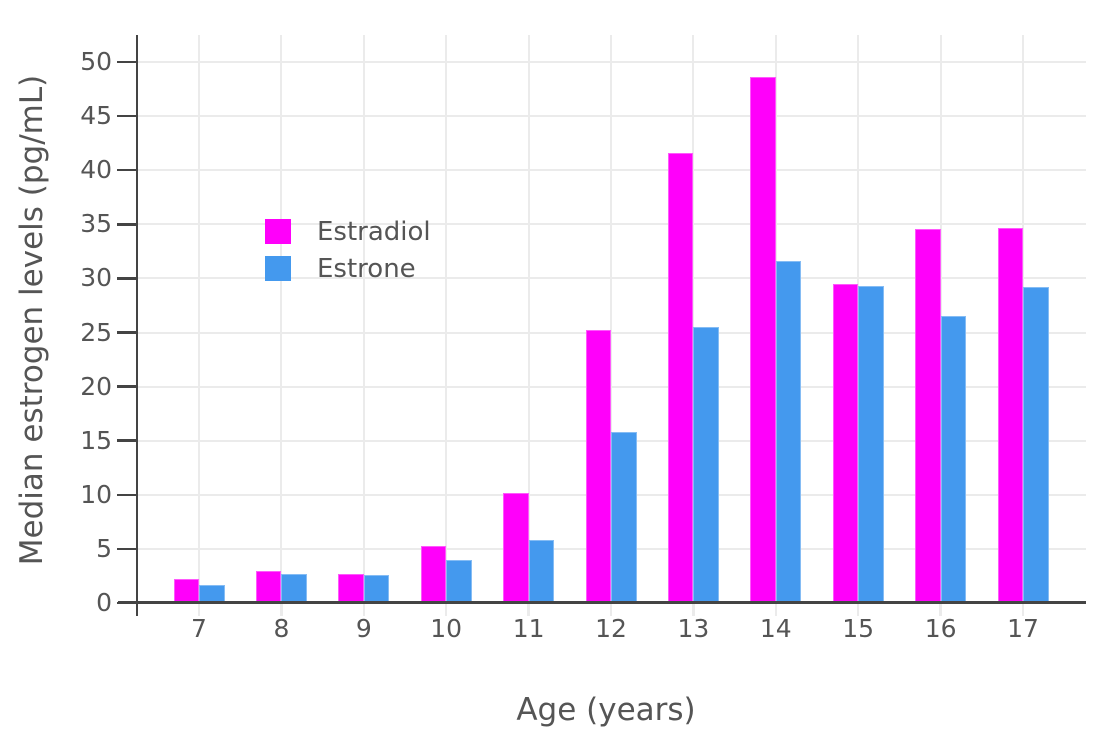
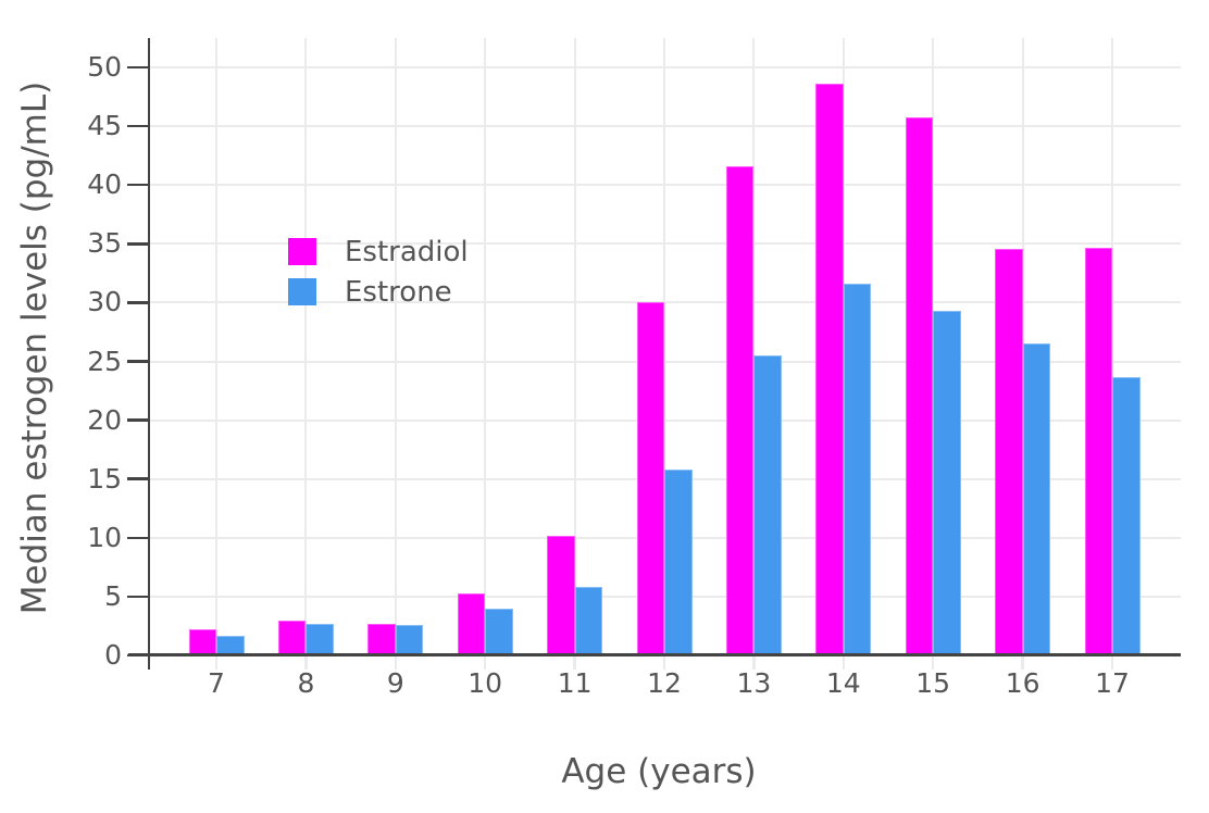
Estradiol/12: 25.2 -> 30.0
Estradiol/15: 29.5 -> 45.8
Estrone/17: 29.2 -> 23.7
